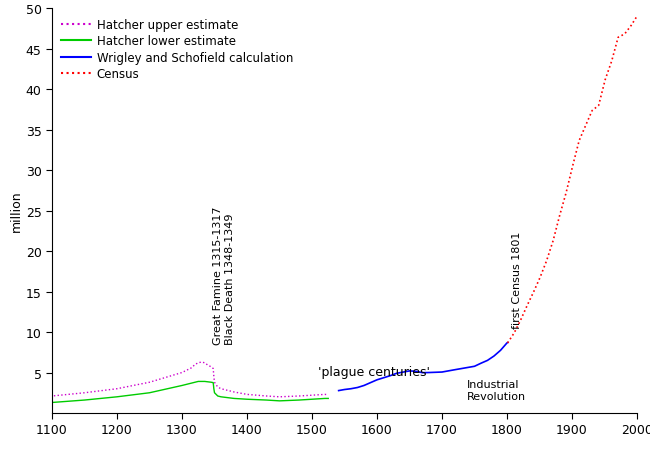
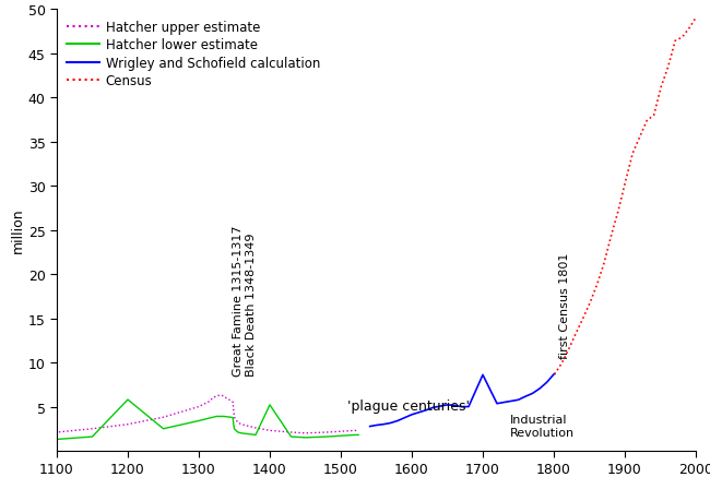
Hatcher lower estimate/1200: 2.0 -> 5.8
Hatcher lower estimate/1400: 1.7 -> 5.2
Wrigley and Schofield calculation/1700: 5.1 -> 8.6
